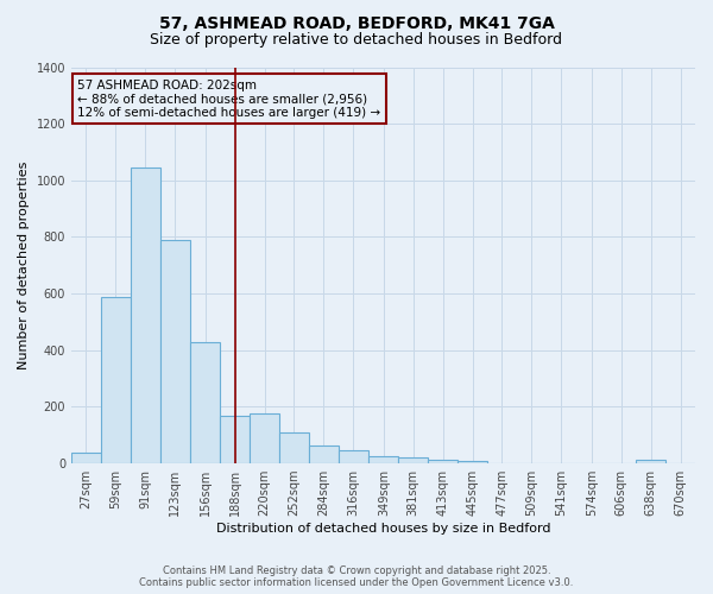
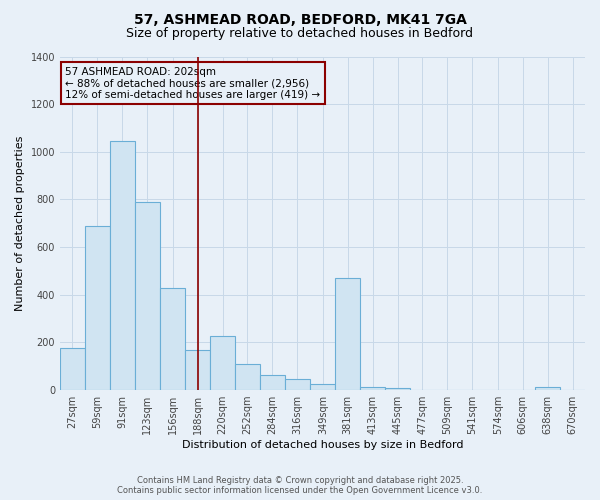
27sqm: 40 -> 175
59sqm: 590 -> 690
220sqm: 175 -> 225
381sqm: 20 -> 470
